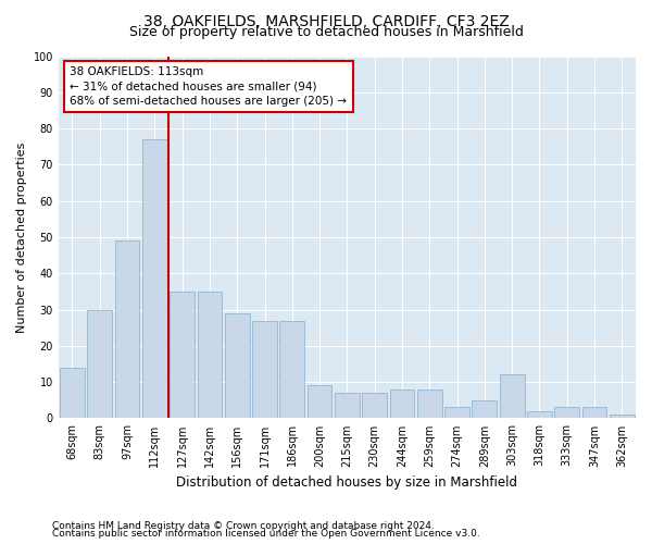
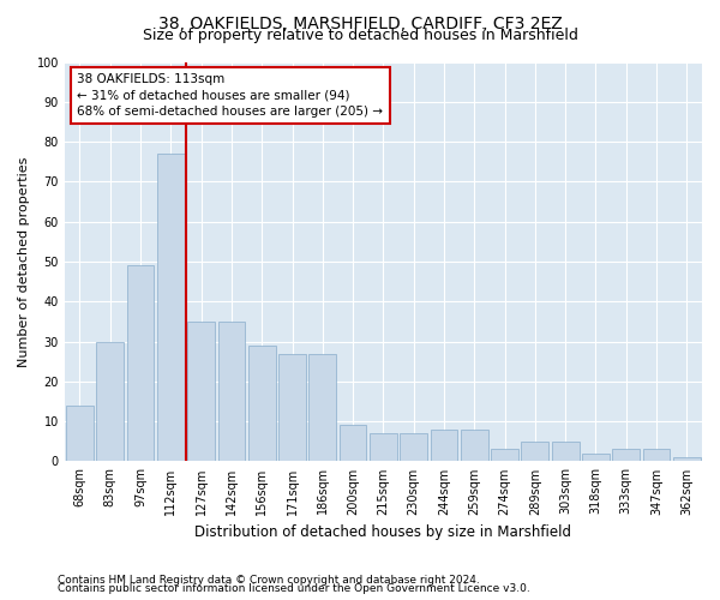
303sqm: 12 -> 5
